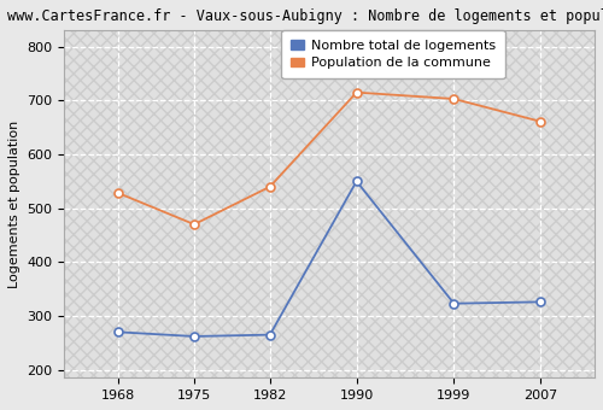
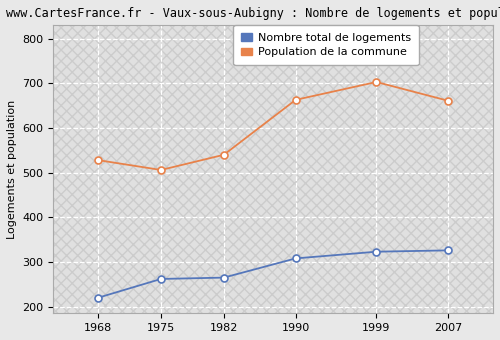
Nombre total de logements/1968: 270 -> 220
Population de la commune/1975: 470 -> 506
Nombre total de logements/1990: 550 -> 308
Population de la commune/1990: 715 -> 663
